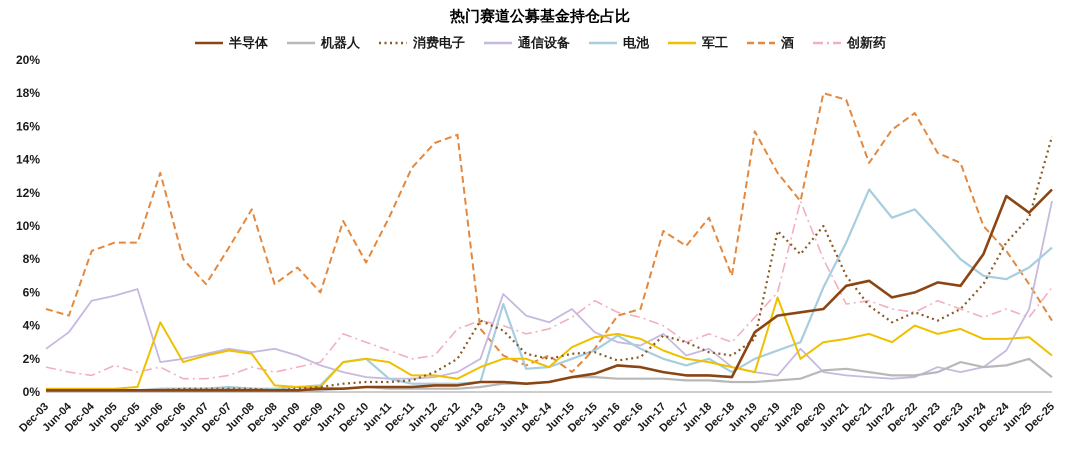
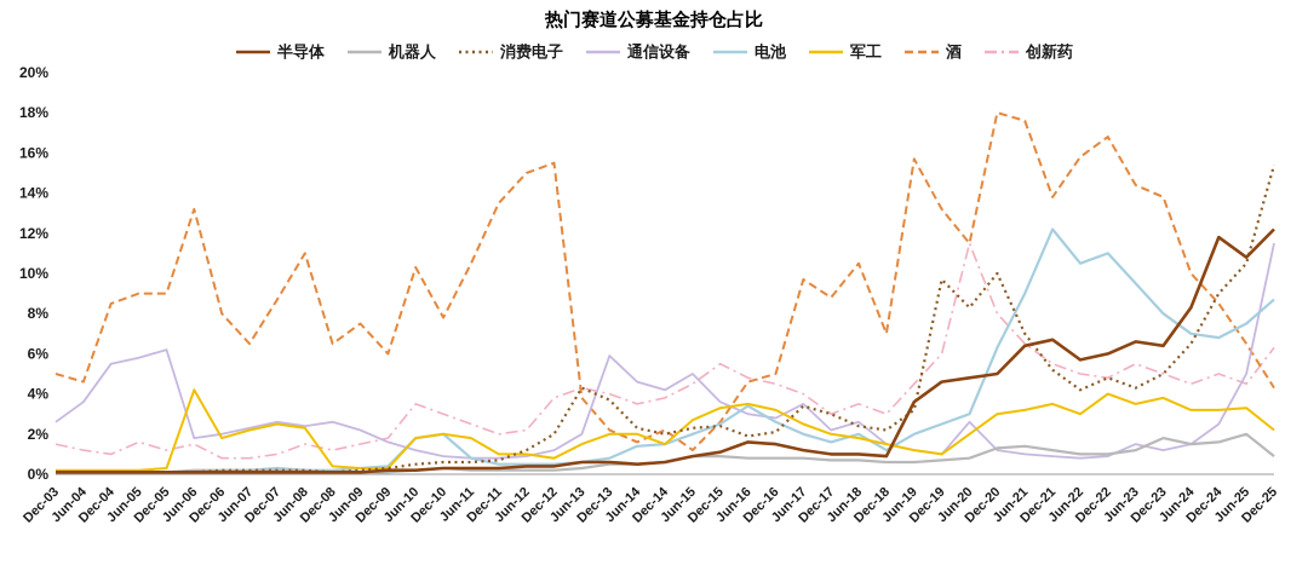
电池/Dec-13: 5.3% -> 0.8%
军工/Dec-19: 5.7% -> 1.0%
创新药/Jun-21: 5.3% -> 6.5%
